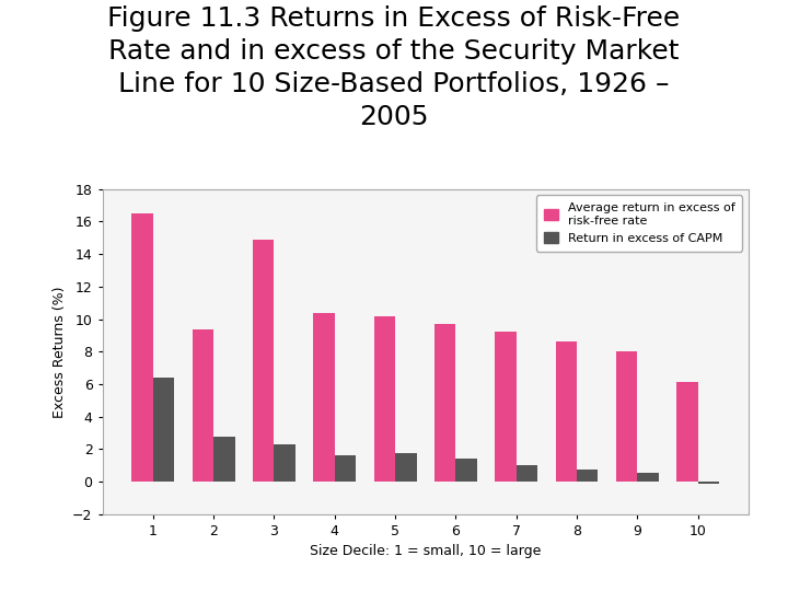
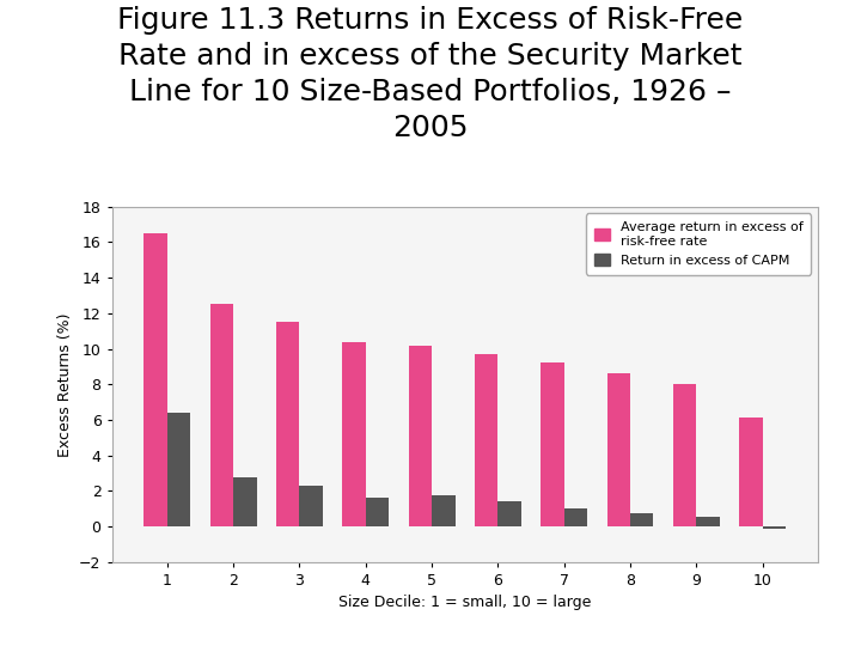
Average return in excess of risk-free rate/2: 9.4 -> 12.5
Average return in excess of risk-free rate/3: 14.9 -> 11.6
